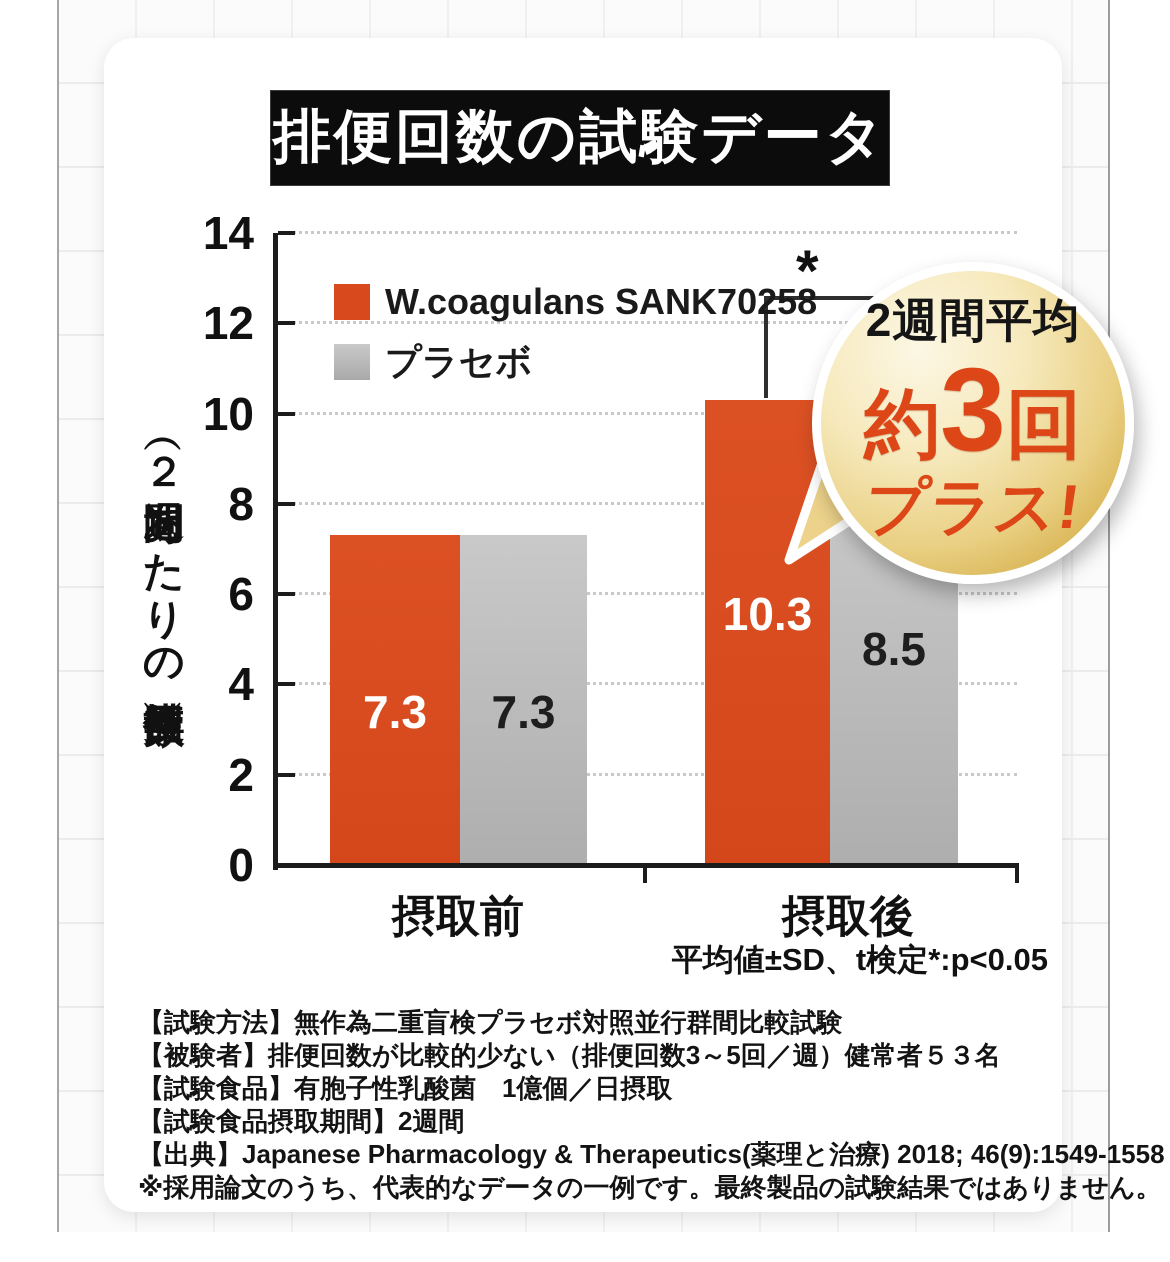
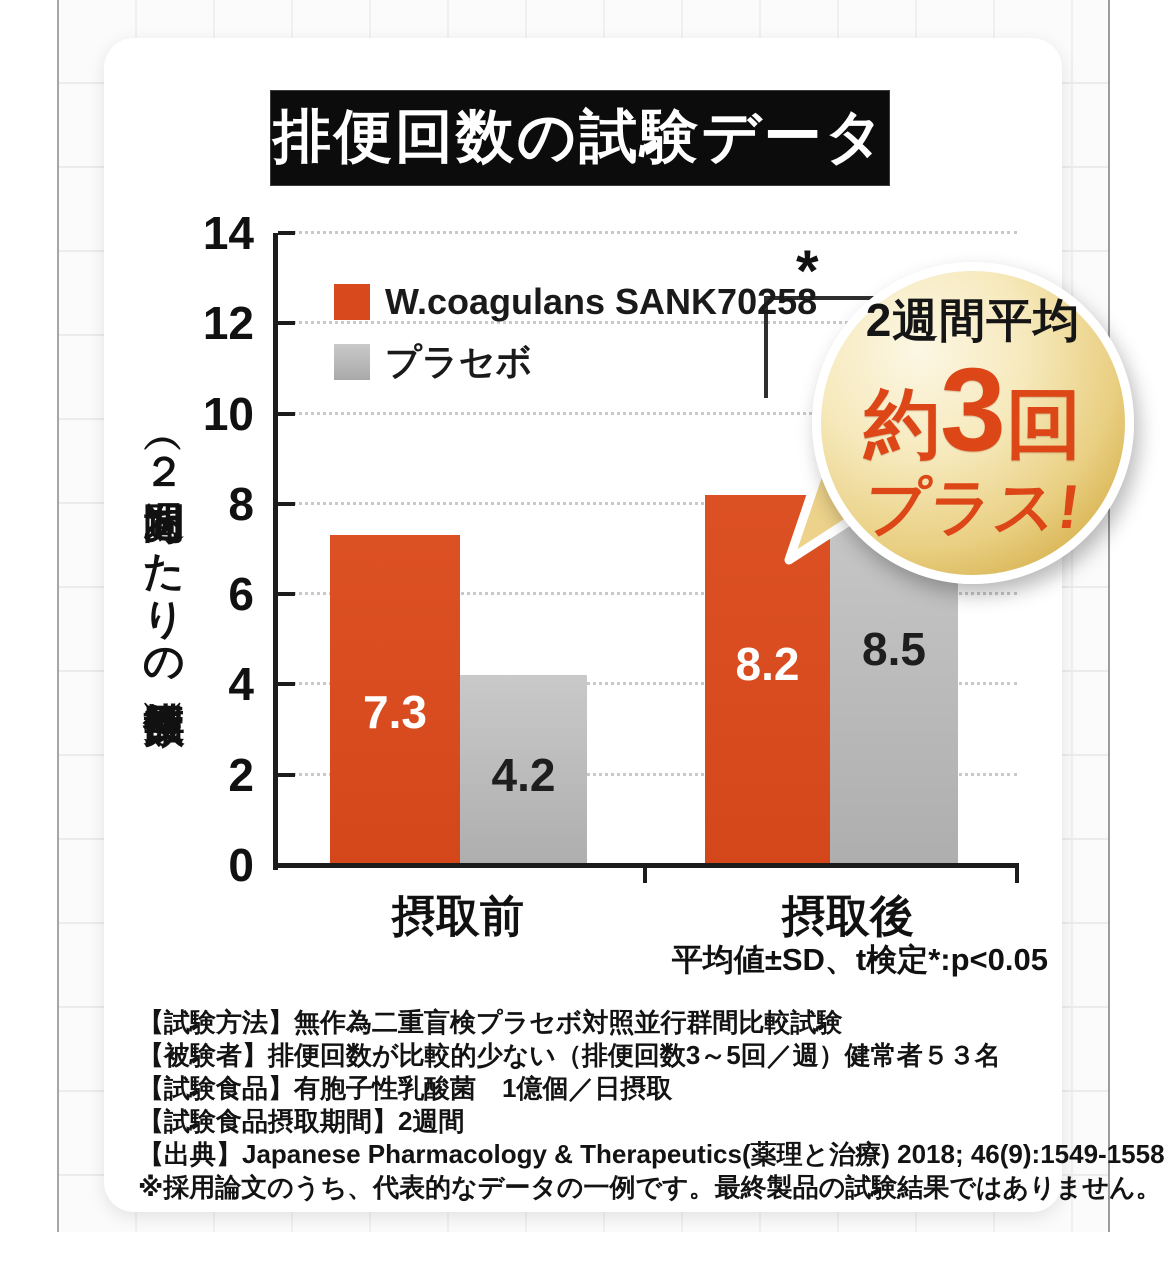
プラセボ/摂取前: 7.3 -> 4.2
W.coagulans SANK70258/摂取後: 10.3 -> 8.2
